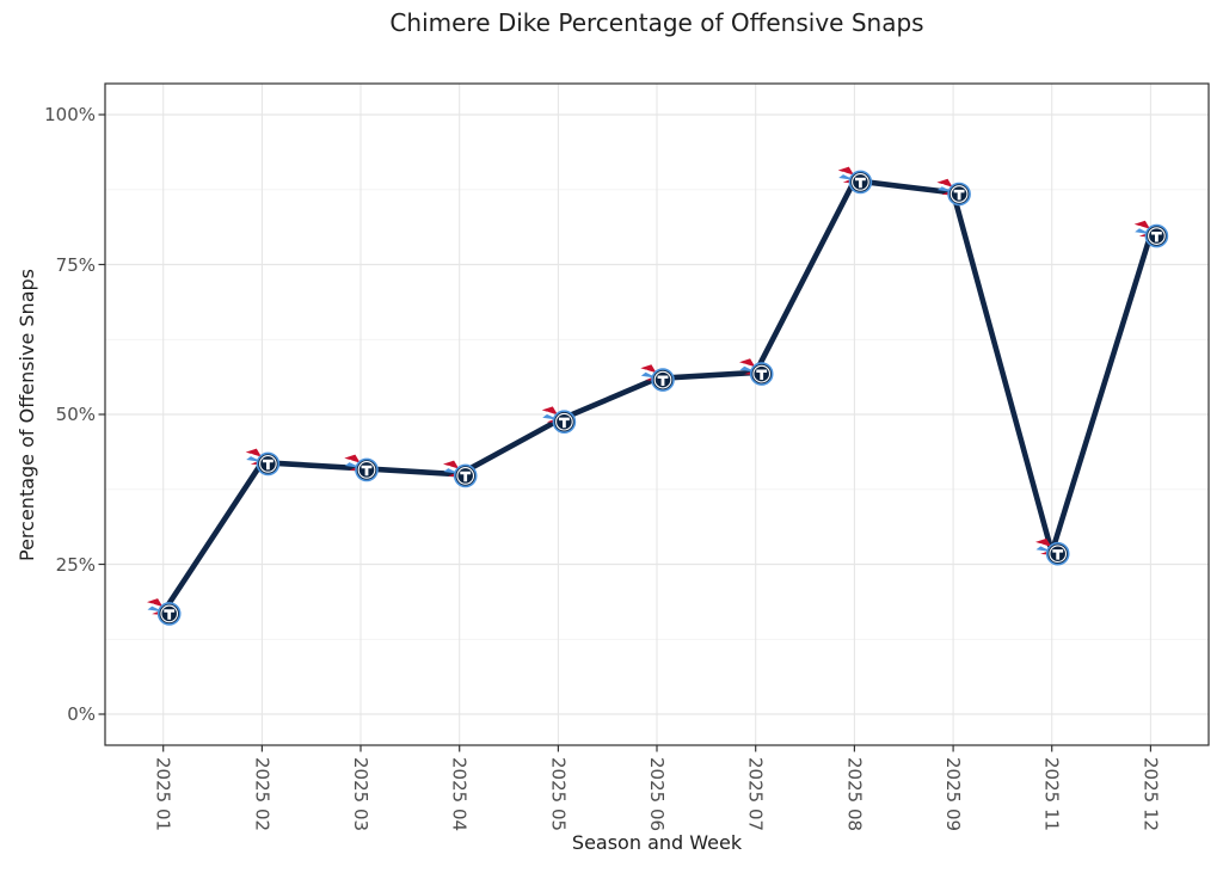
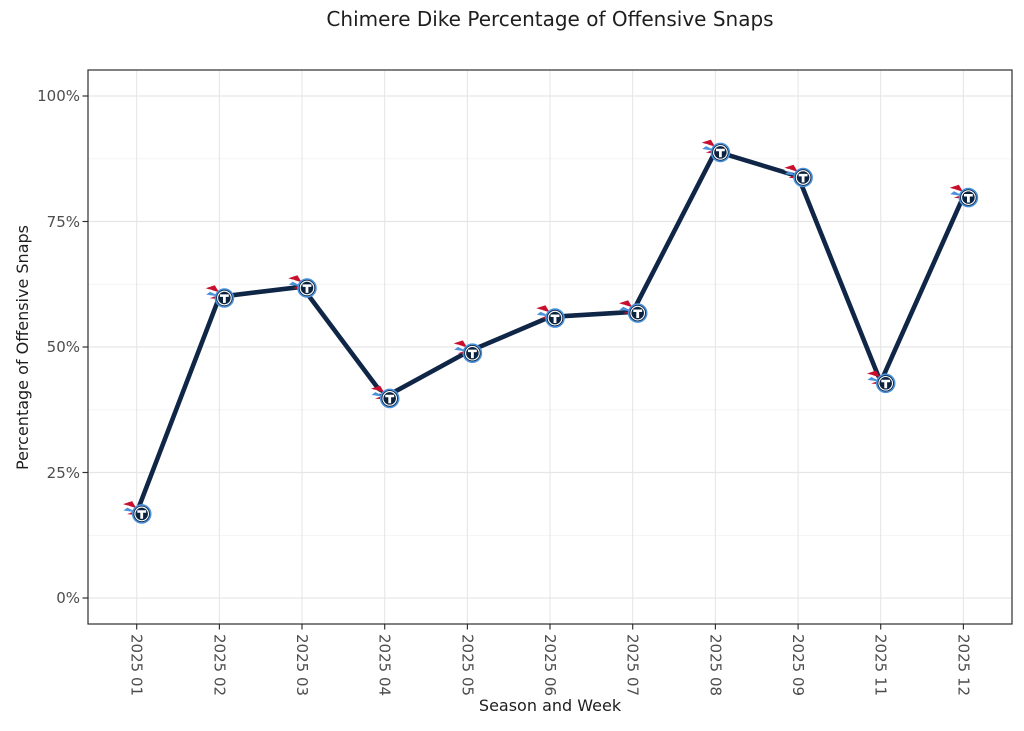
2025 02: 42% -> 60%
2025 03: 41% -> 62%
2025 09: 87% -> 84%
2025 11: 27% -> 43%
